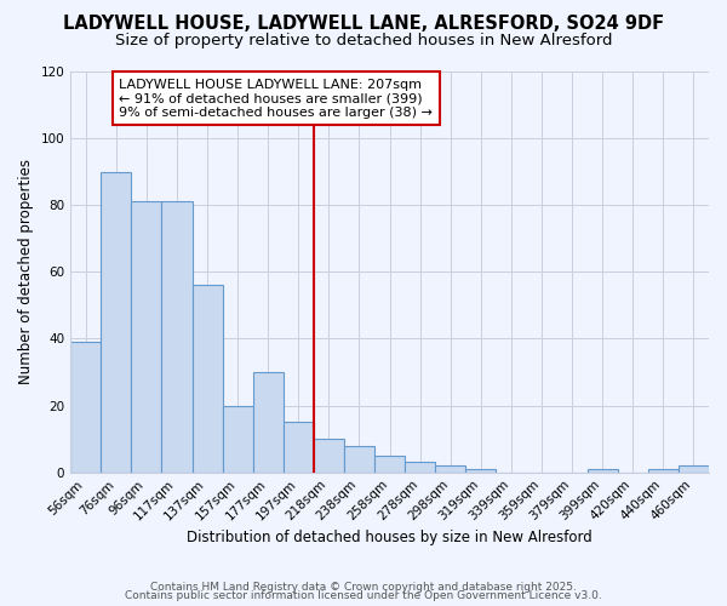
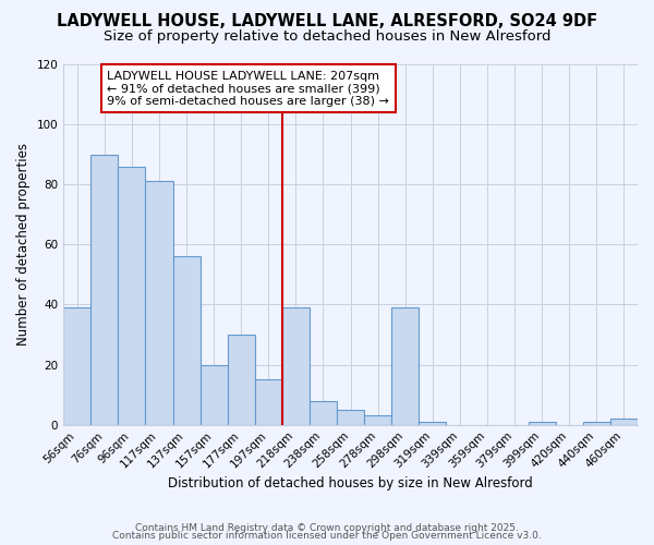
96sqm: 81 -> 86
218sqm: 10 -> 39
298sqm: 2 -> 39
